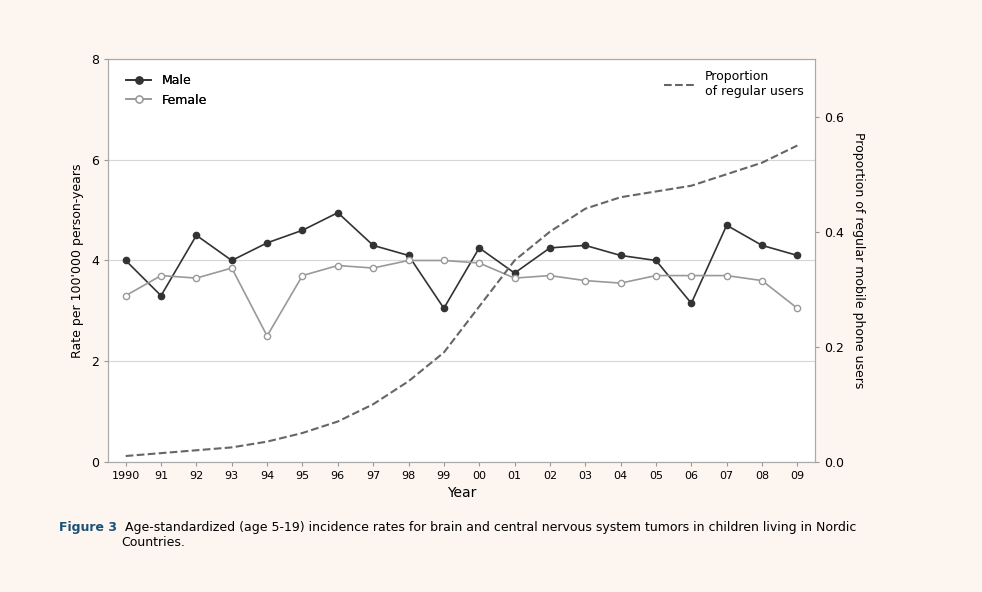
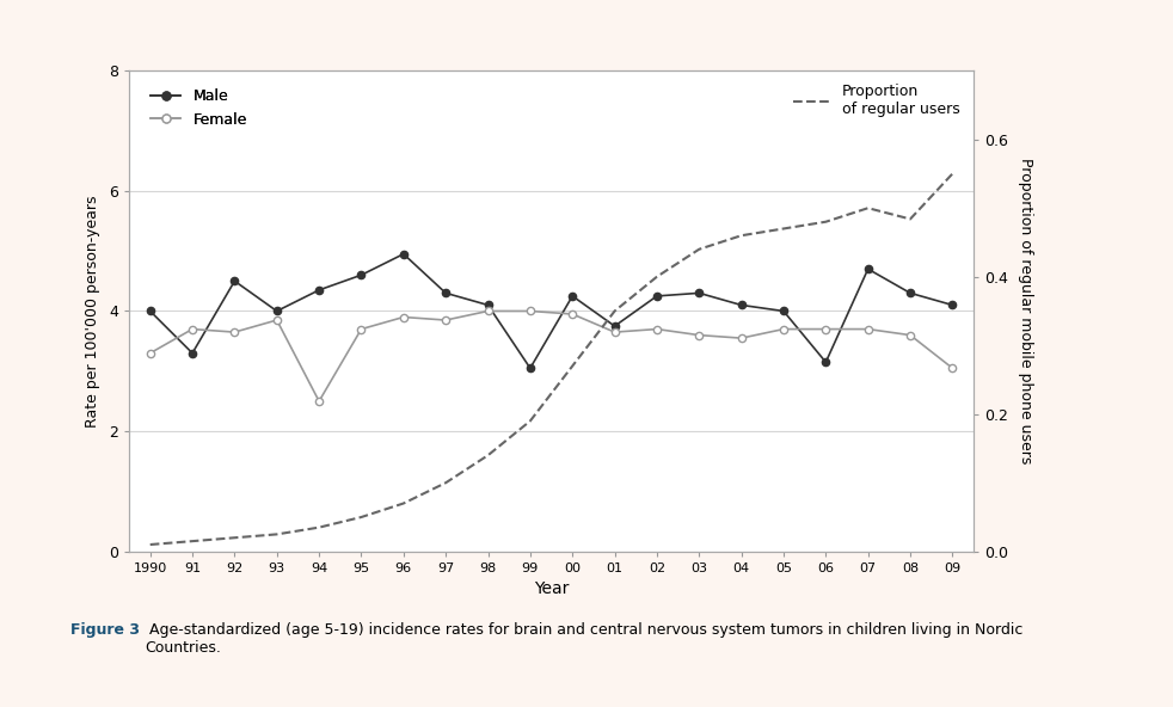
Proportion of regular users/08: 0.520 -> 0.484
